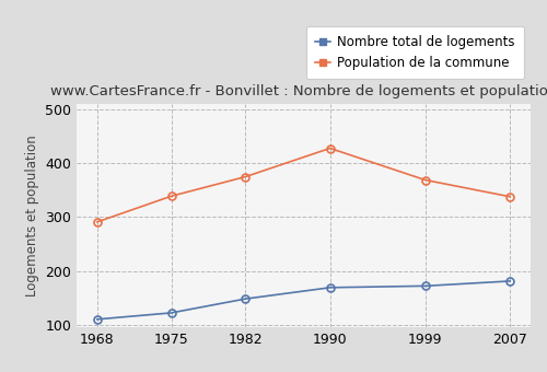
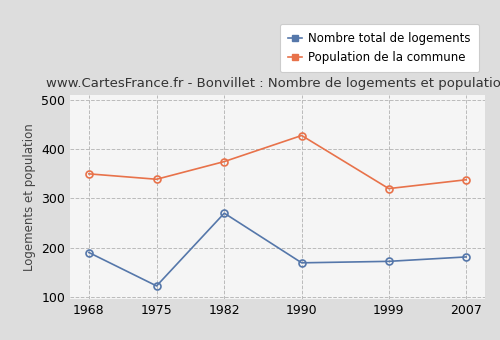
Nombre total de logements/1968: 110 -> 190
Population de la commune/1968: 291 -> 350
Nombre total de logements/1982: 148 -> 270
Population de la commune/1999: 369 -> 320
